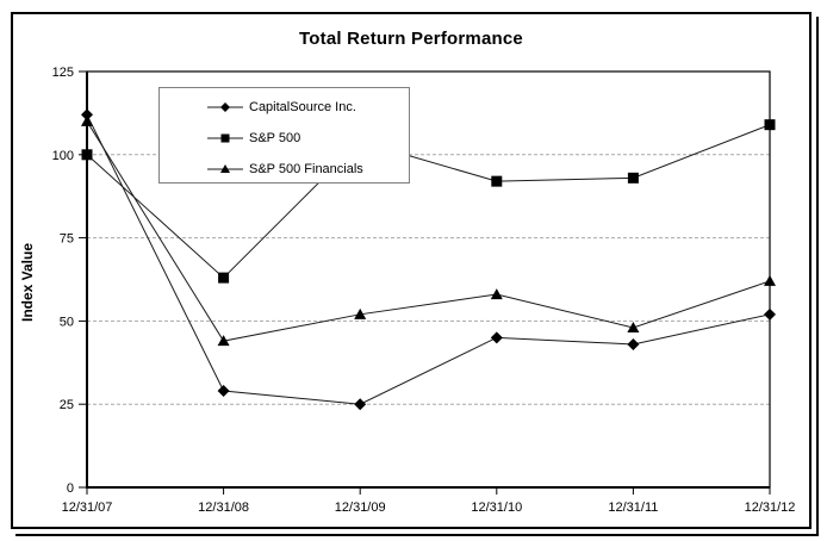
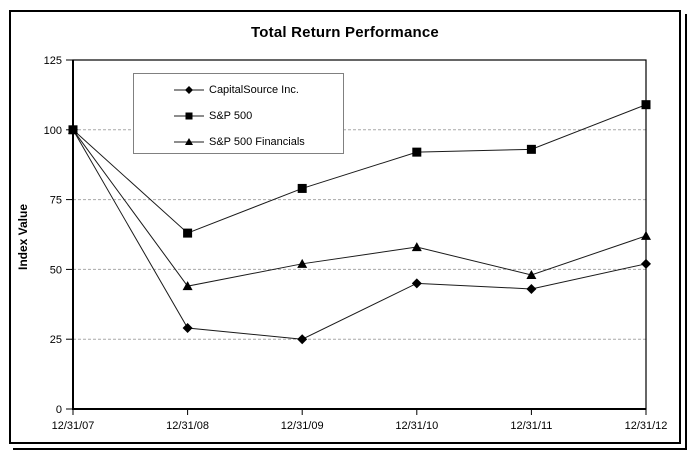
CapitalSource Inc./12/31/07: 112 -> 100
S&P 500 Financials/12/31/07: 110 -> 100
S&P 500/12/31/09: 104 -> 79
